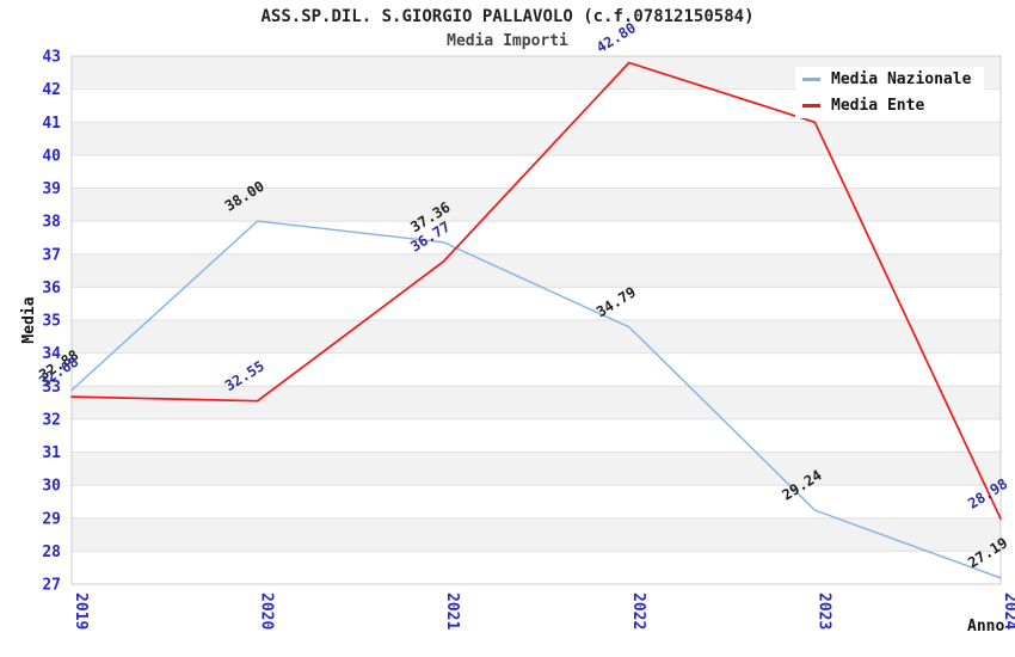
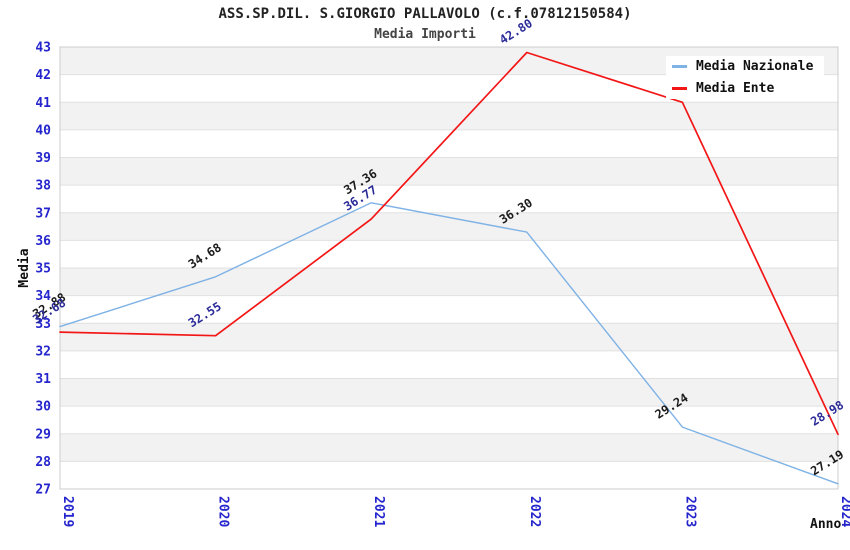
Media Nazionale/2020: 38.00 -> 34.68
Media Nazionale/2022: 34.79 -> 36.30
